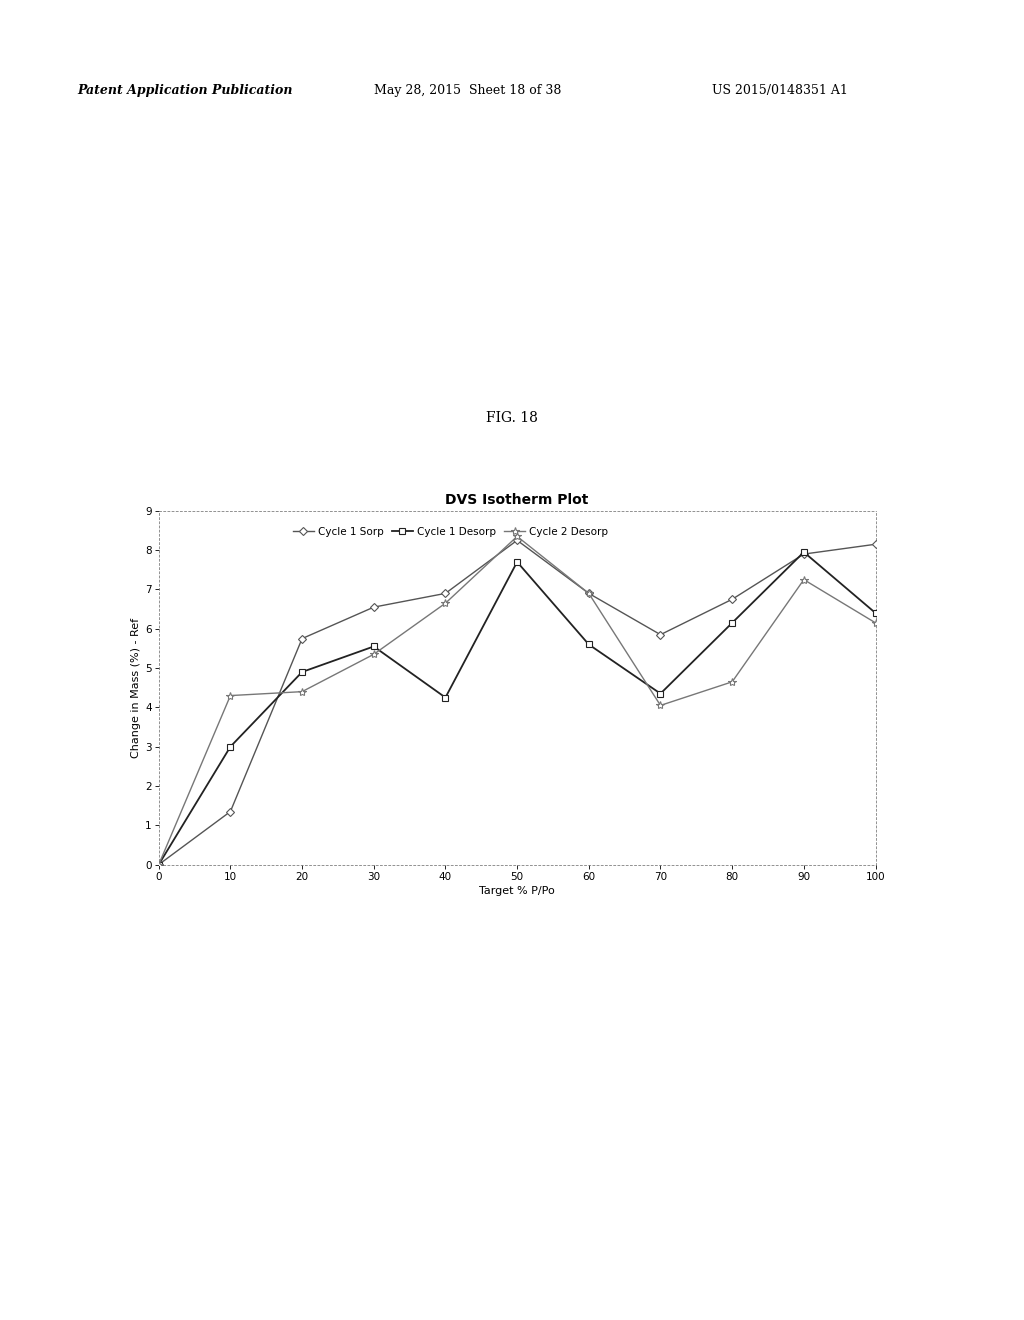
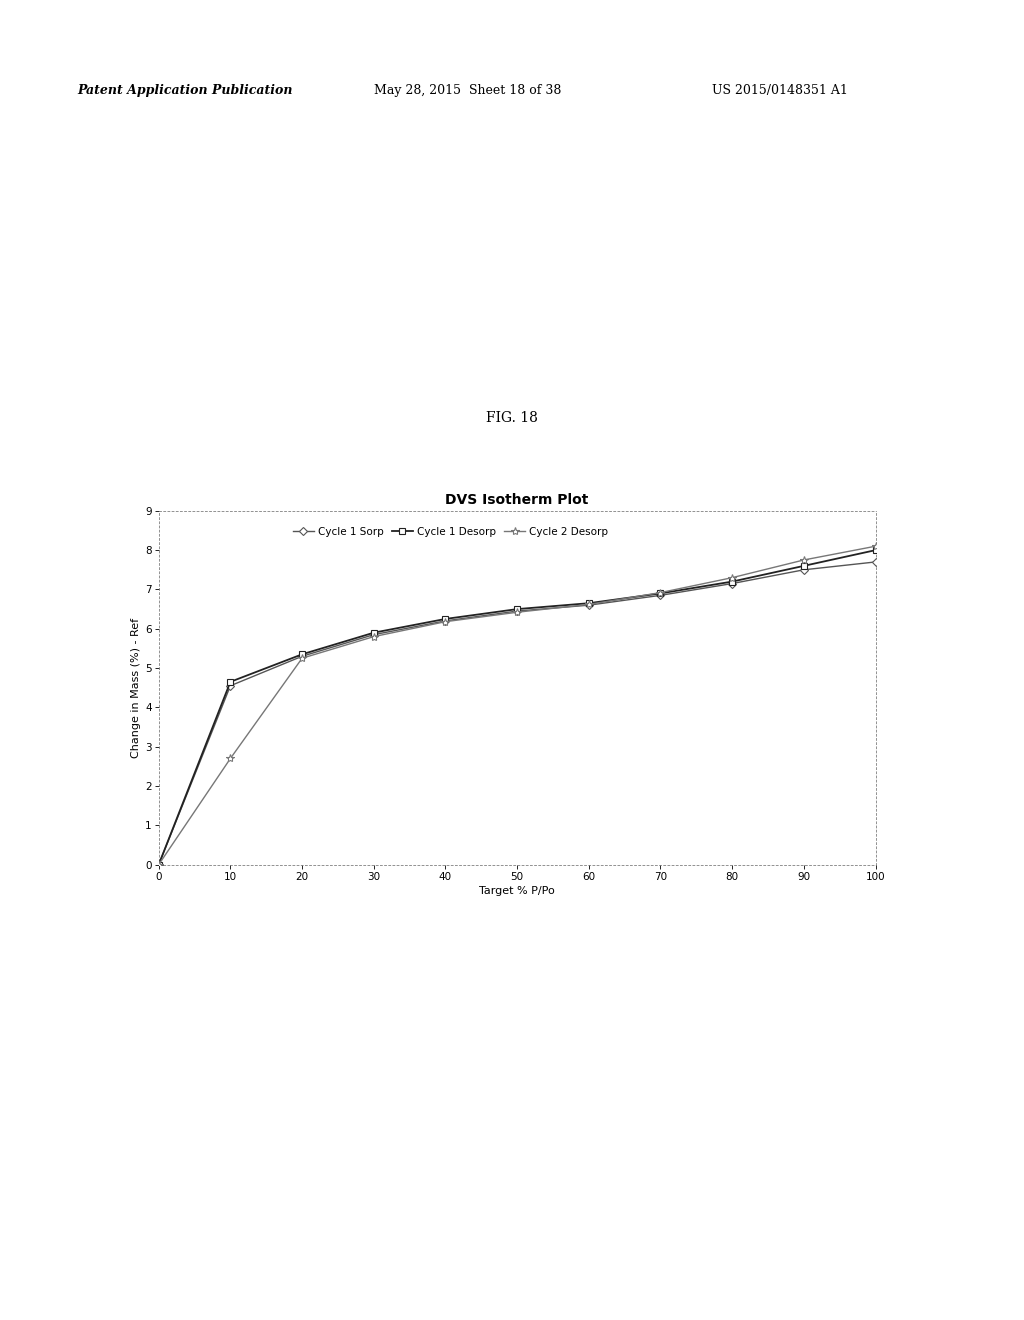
Cycle 1 Sorp/10: 1.35 -> 4.55
Cycle 1 Desorp/10: 3.00 -> 4.65
Cycle 2 Desorp/10: 4.30 -> 2.70
Cycle 1 Sorp/20: 5.75 -> 5.30
Cycle 1 Desorp/20: 4.90 -> 5.35
Cycle 2 Desorp/20: 4.40 -> 5.25
Cycle 1 Sorp/30: 6.55 -> 5.85
Cycle 1 Desorp/30: 5.55 -> 5.90
Cycle 2 Desorp/30: 5.35 -> 5.80
Cycle 1 Sorp/40: 6.90 -> 6.20
Cycle 1 Desorp/40: 4.25 -> 6.25
Cycle 2 Desorp/40: 6.65 -> 6.18
Cycle 1 Sorp/50: 8.25 -> 6.45
Cycle 1 Desorp/50: 7.70 -> 6.50
Cycle 2 Desorp/50: 8.35 -> 6.42
Cycle 1 Sorp/60: 6.90 -> 6.60
Cycle 1 Desorp/60: 5.60 -> 6.65
Cycle 2 Desorp/60: 6.90 -> 6.62
Cycle 1 Sorp/70: 5.85 -> 6.85
Cycle 1 Desorp/70: 4.35 -> 6.90
Cycle 2 Desorp/70: 4.05 -> 6.92
Cycle 1 Sorp/80: 6.75 -> 7.15
Cycle 1 Desorp/80: 6.15 -> 7.20
Cycle 2 Desorp/80: 4.65 -> 7.30
Cycle 1 Sorp/90: 7.90 -> 7.50
Cycle 1 Desorp/90: 7.95 -> 7.60
Cycle 2 Desorp/90: 7.25 -> 7.75
Cycle 1 Sorp/100: 8.15 -> 7.70
Cycle 1 Desorp/100: 6.40 -> 8.00
Cycle 2 Desorp/100: 6.15 -> 8.10
